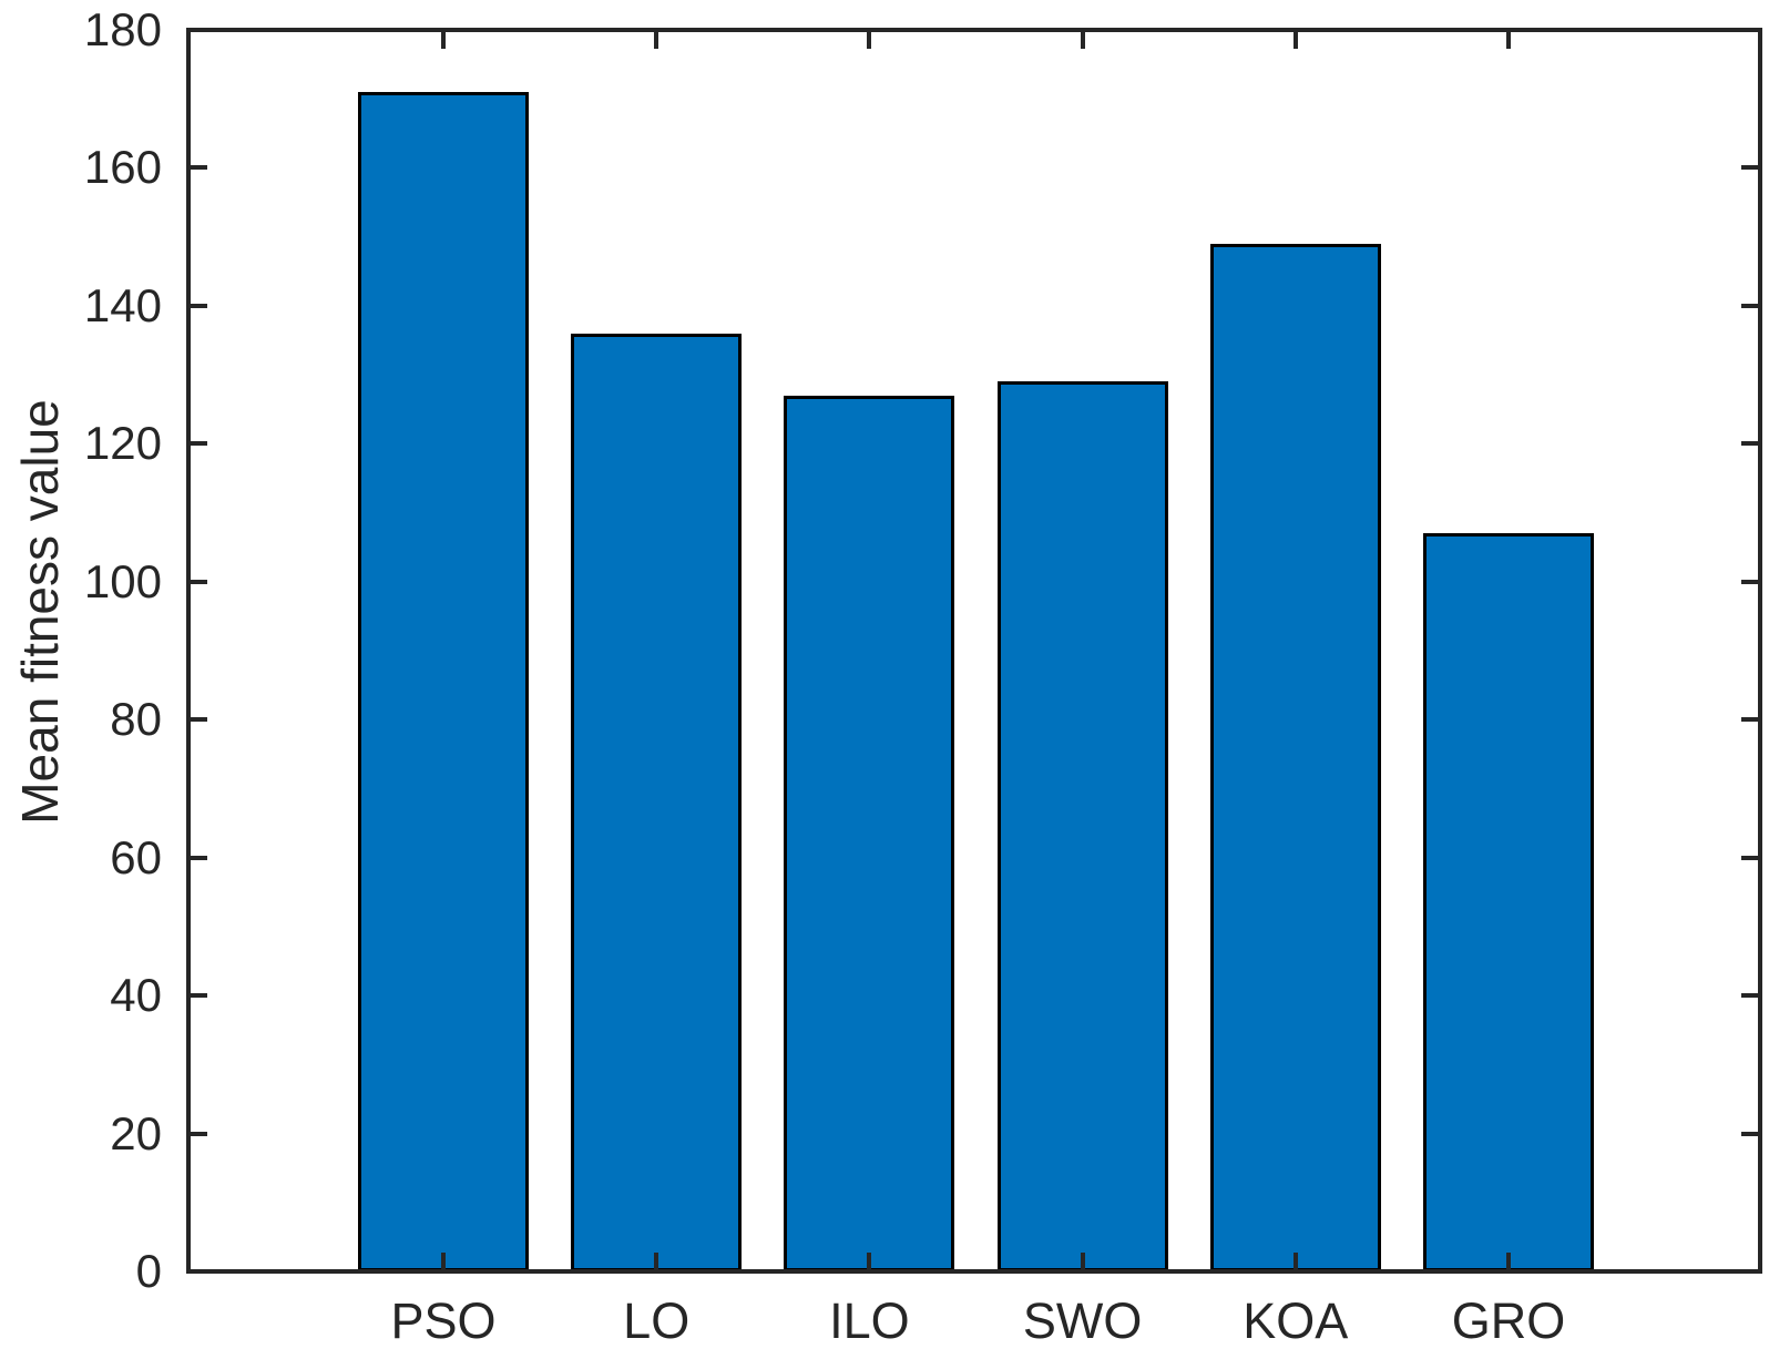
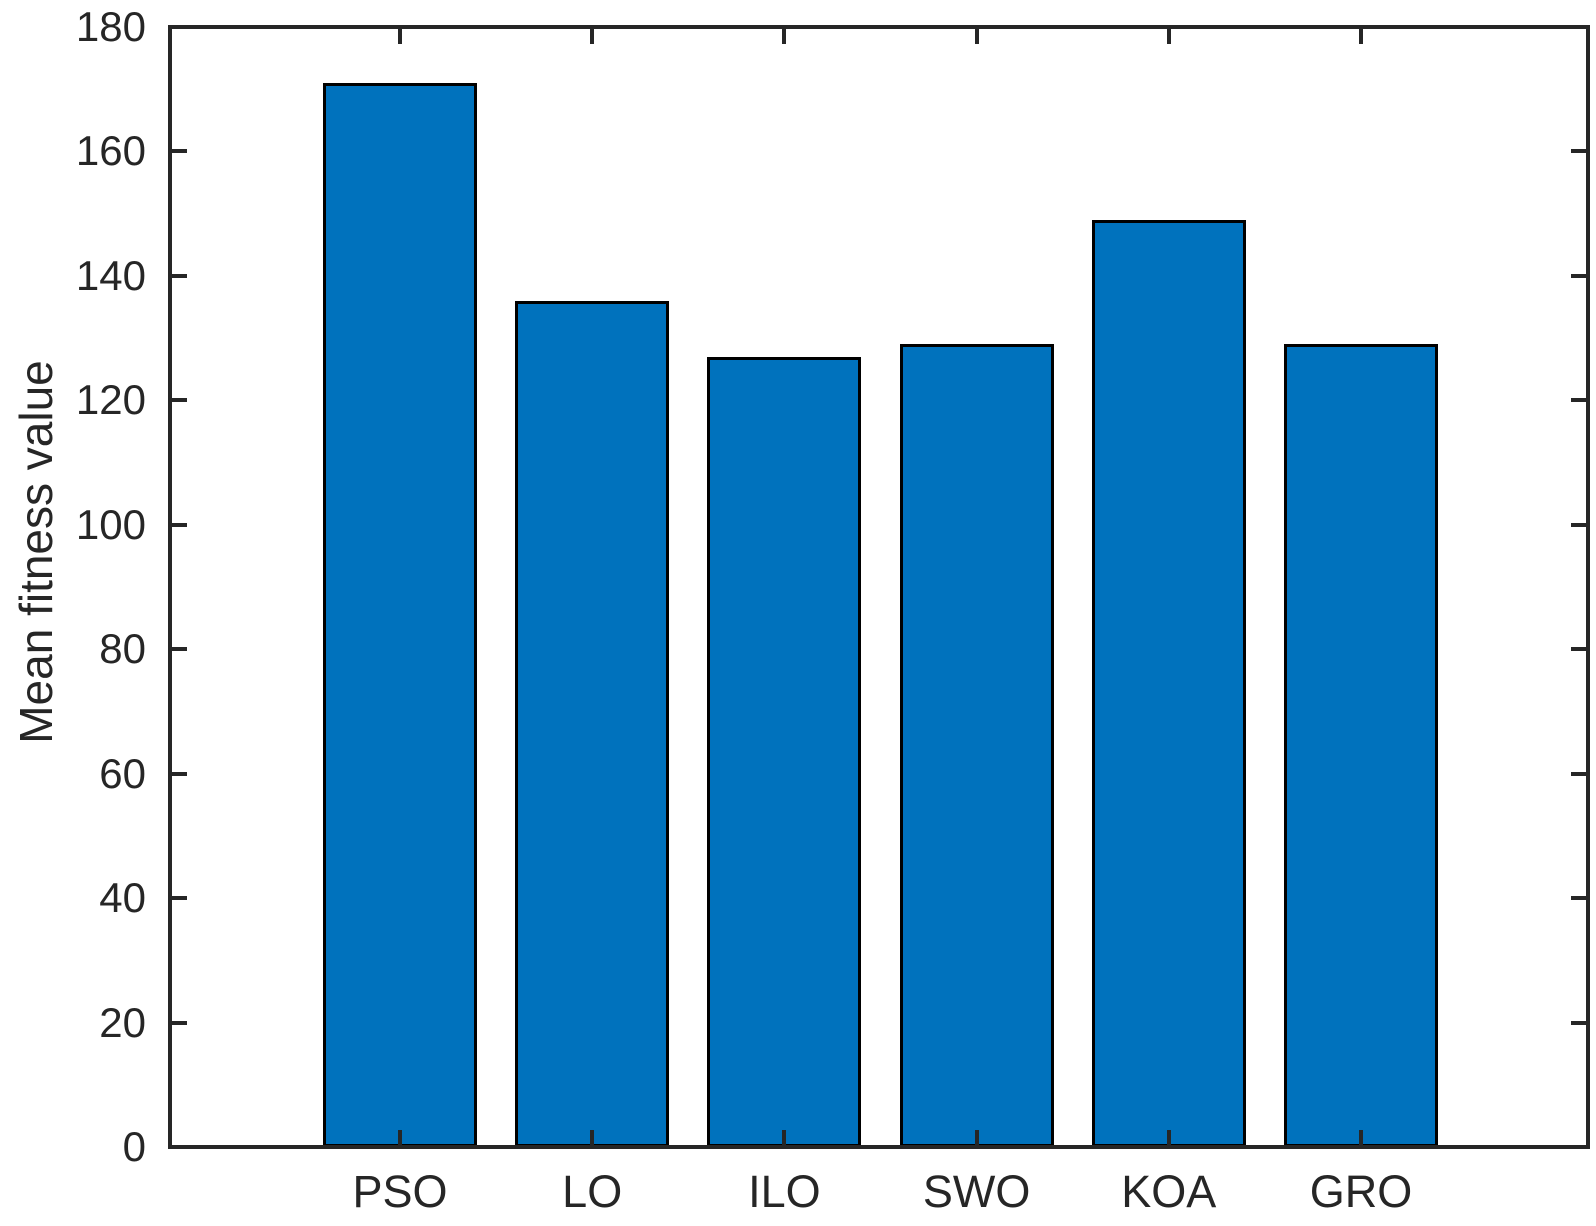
GRO: 107 -> 129
